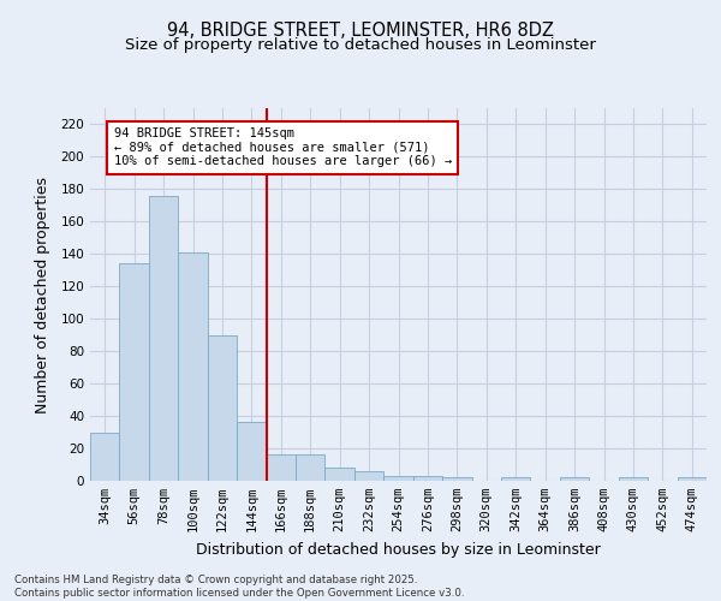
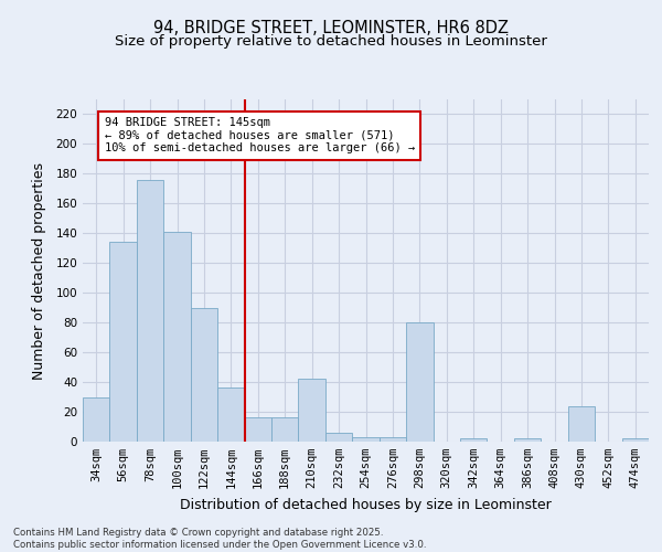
210sqm: 8 -> 42
298sqm: 2 -> 80
430sqm: 2 -> 24
